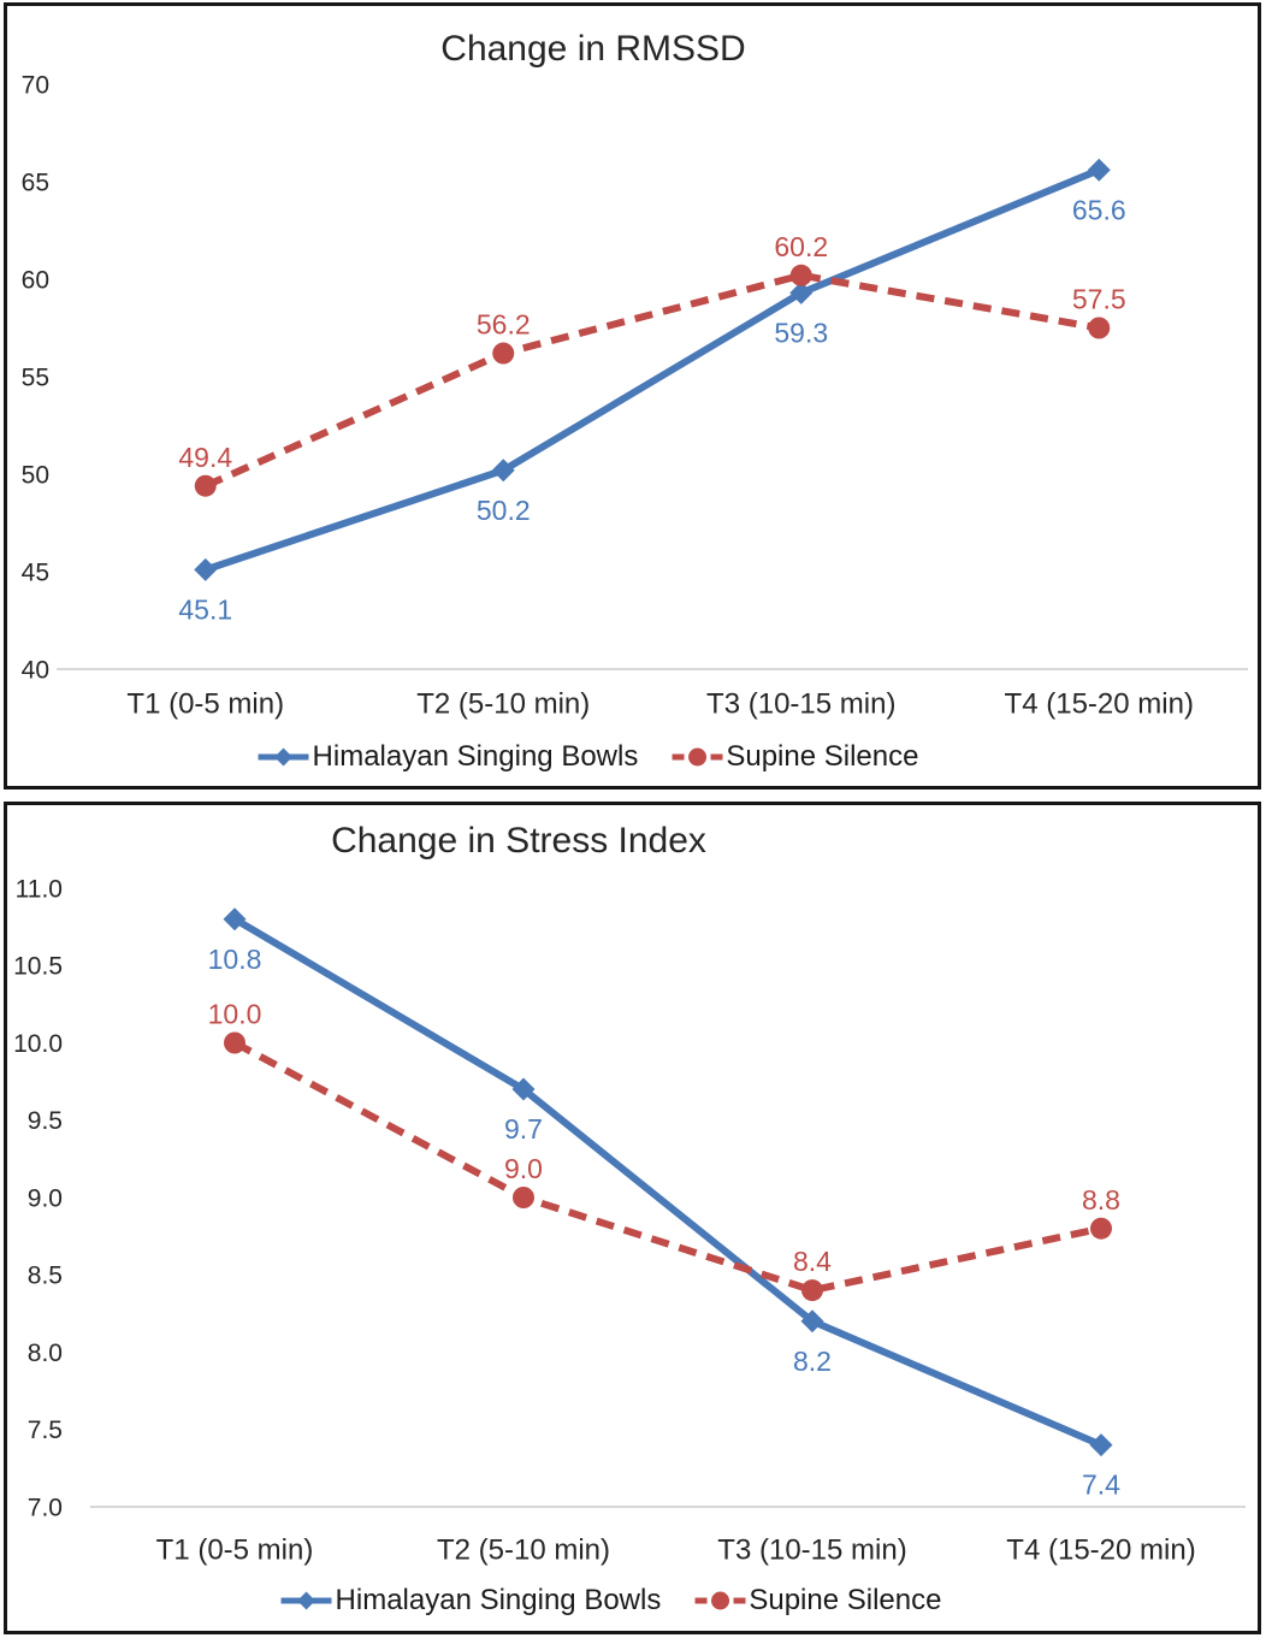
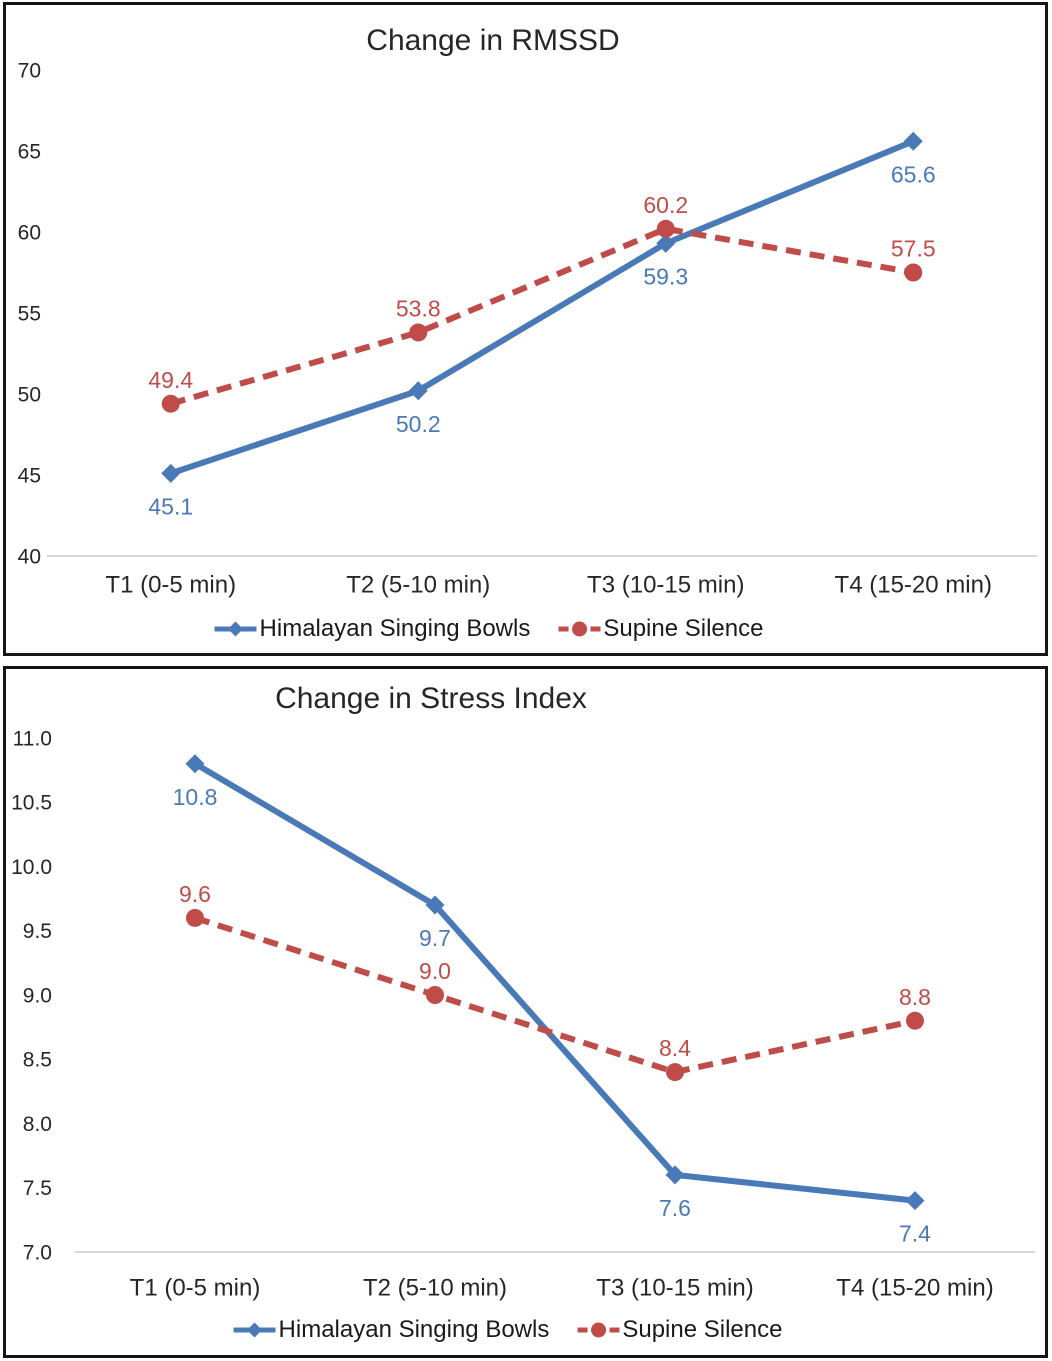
Change in RMSSD/Supine Silence/T2 (5-10 min): 56.2 -> 53.8
Change in Stress Index/Supine Silence/T1 (0-5 min): 10.0 -> 9.6
Change in Stress Index/Himalayan Singing Bowls/T3 (10-15 min): 8.2 -> 7.6
